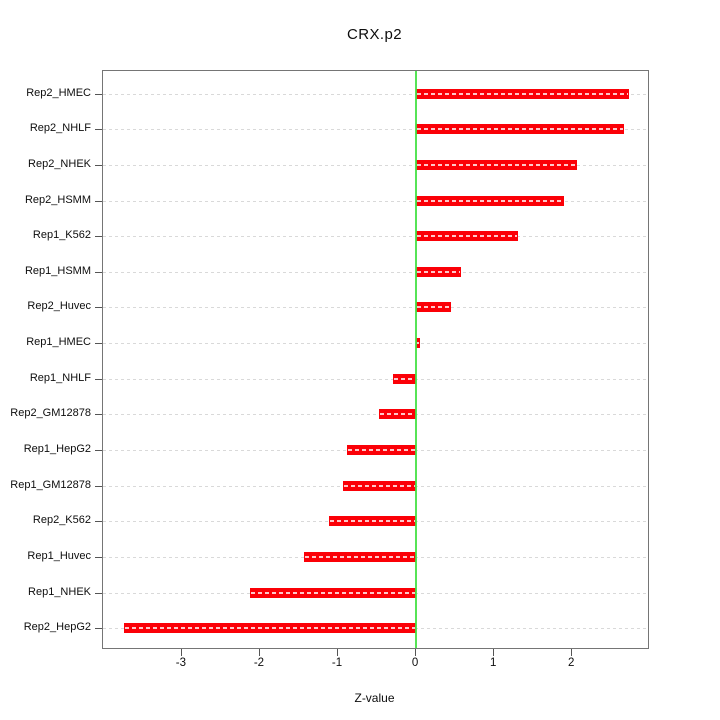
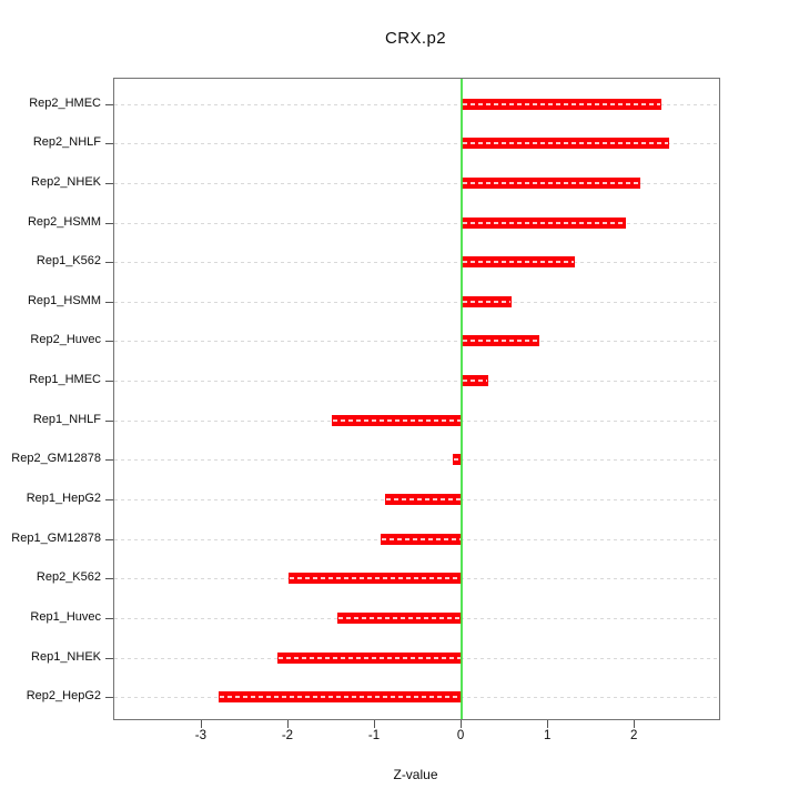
Rep2_HMEC: 2.7 -> 2.3
Rep2_NHLF: 2.7 -> 2.4
Rep2_Huvec: 0.5 -> 0.9
Rep1_HMEC: 0.1 -> 0.3
Rep1_NHLF: -0.3 -> -1.5
Rep2_GM12878: -0.5 -> -0.1
Rep2_K562: -1.1 -> -2.0
Rep2_HepG2: -3.7 -> -2.8
